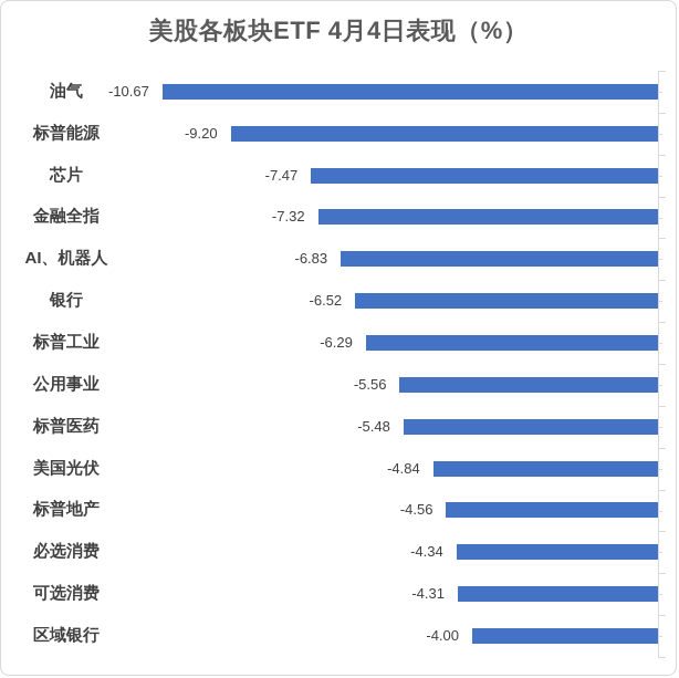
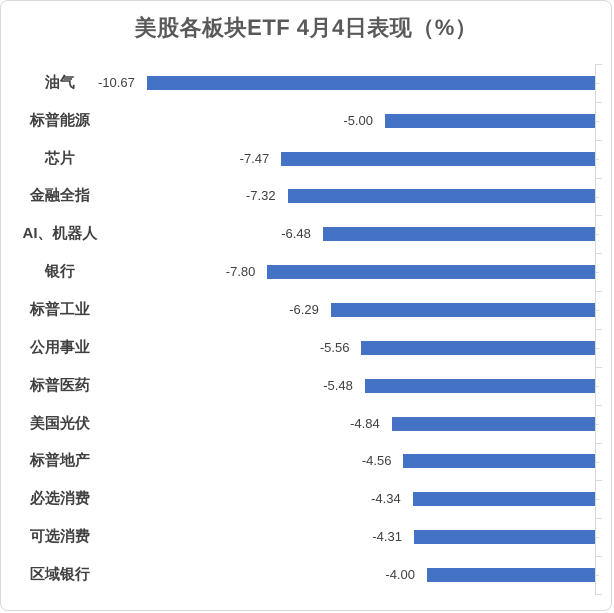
标普能源: -9.20 -> -5.00
AI、机器人: -6.83 -> -6.48
银行: -6.52 -> -7.80
